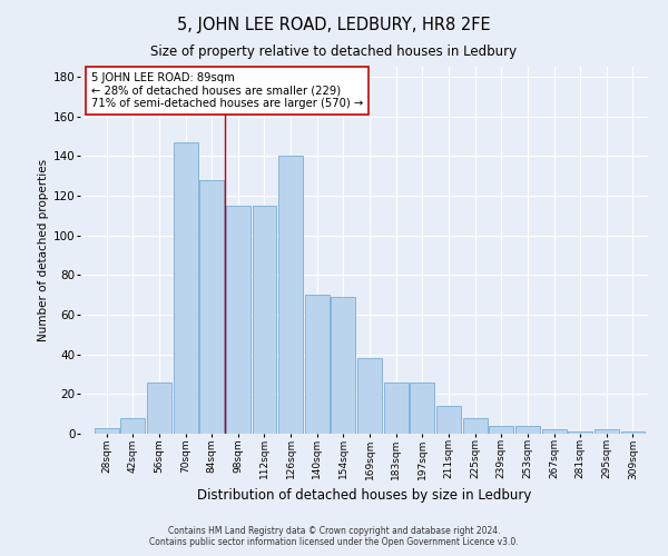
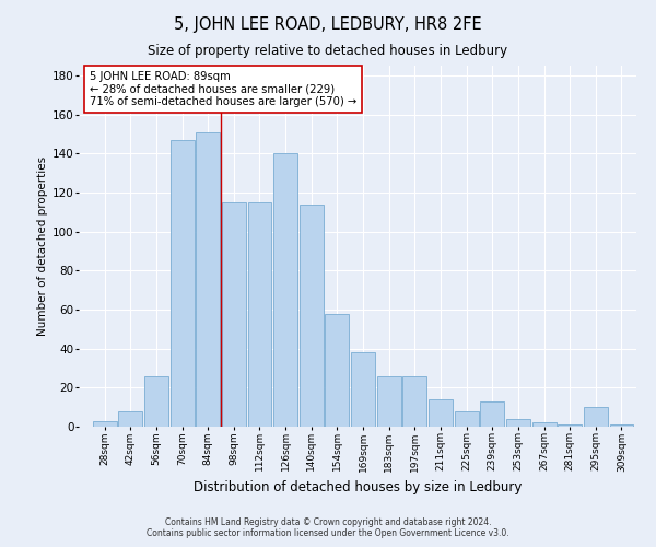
84sqm: 128 -> 151
140sqm: 70 -> 114
154sqm: 69 -> 58
239sqm: 4 -> 13
295sqm: 2 -> 10
